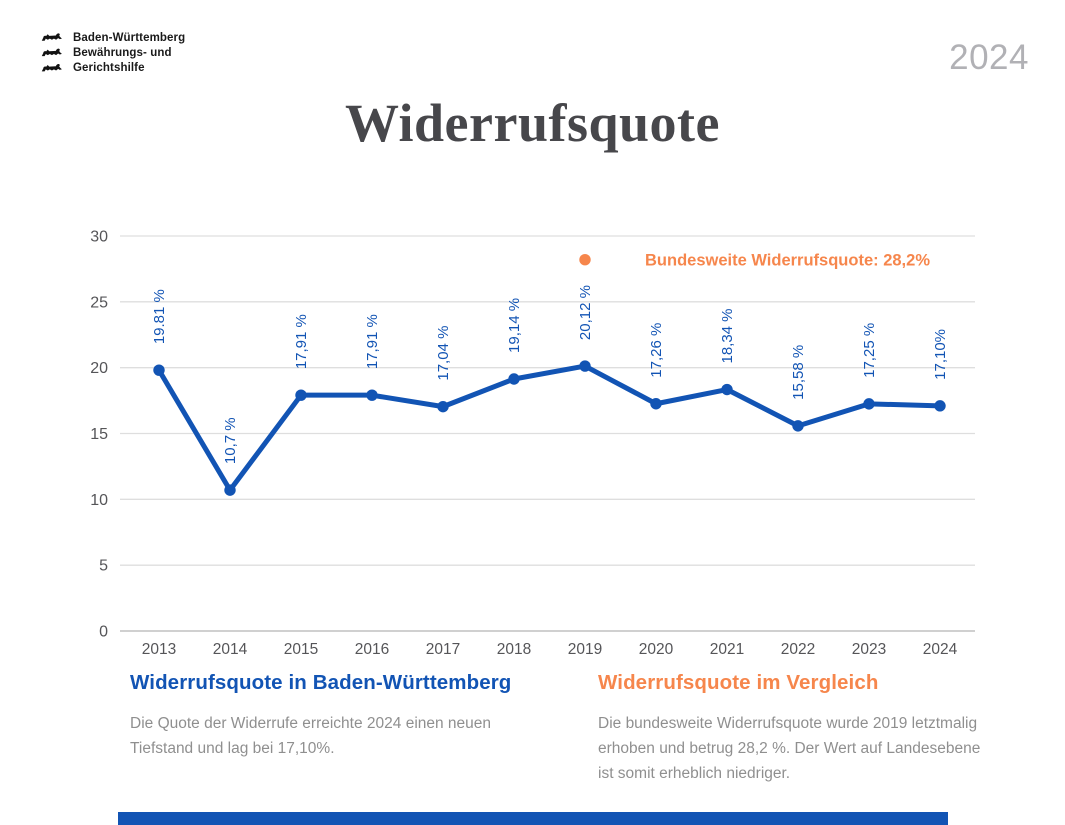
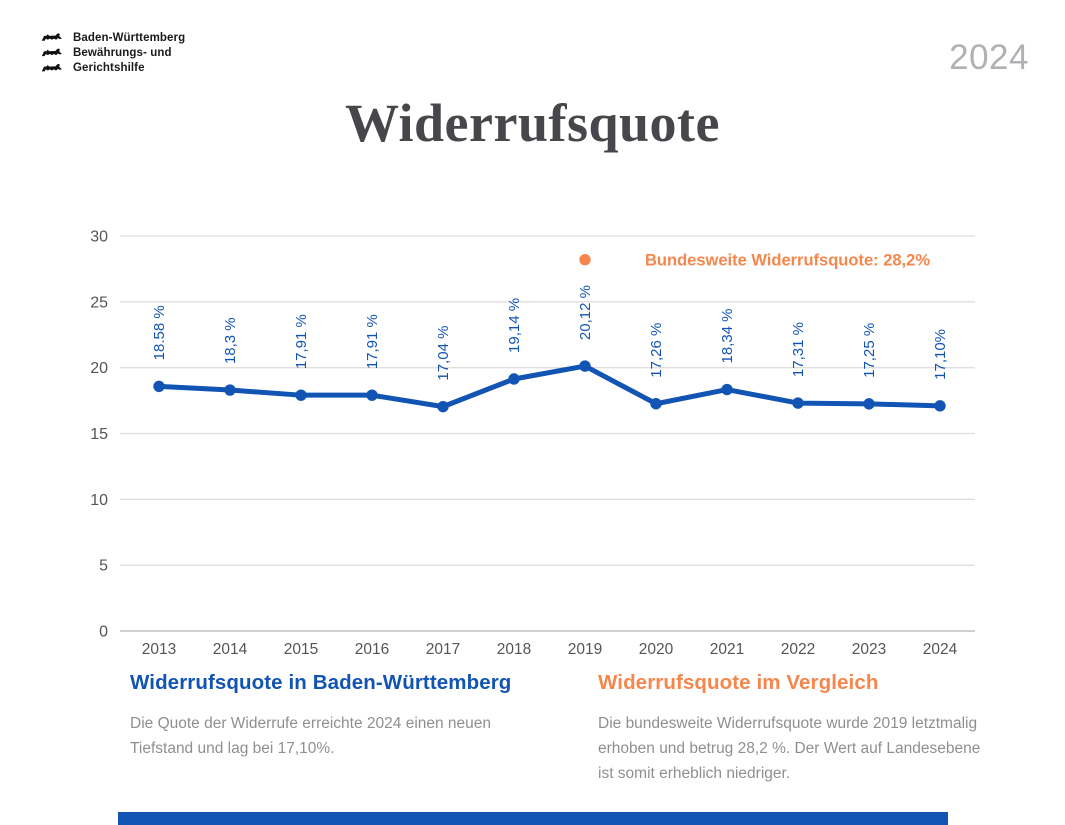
2013: 19.81 -> 18.58
2014: 10,7 -> 18,3
2022: 15,58 -> 17,31
